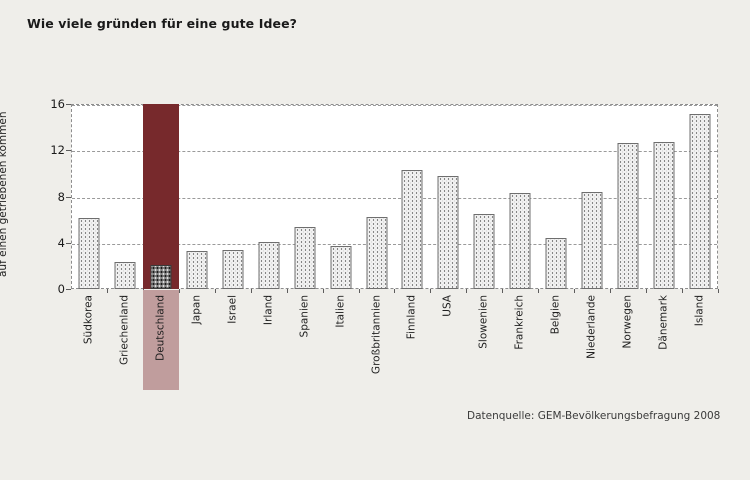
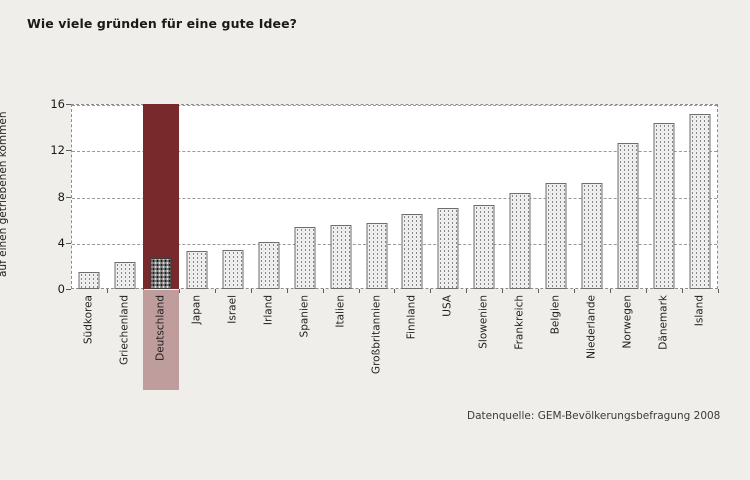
Südkorea: 6.1 -> 1.5
Deutschland: 2.1 -> 2.7
Italien: 3.7 -> 5.5
Großbritannien: 6.2 -> 5.7
Finnland: 10.3 -> 6.5
USA: 9.8 -> 7.0
Slowenien: 6.5 -> 7.3
Belgien: 4.4 -> 9.2
Niederlande: 8.4 -> 9.2
Dänemark: 12.7 -> 14.4
